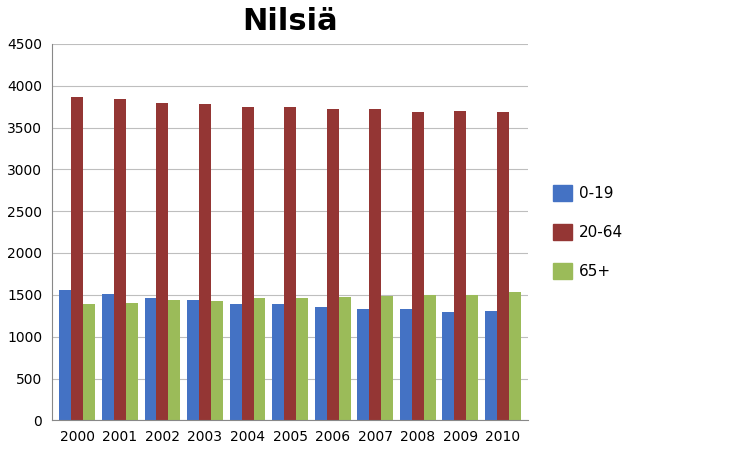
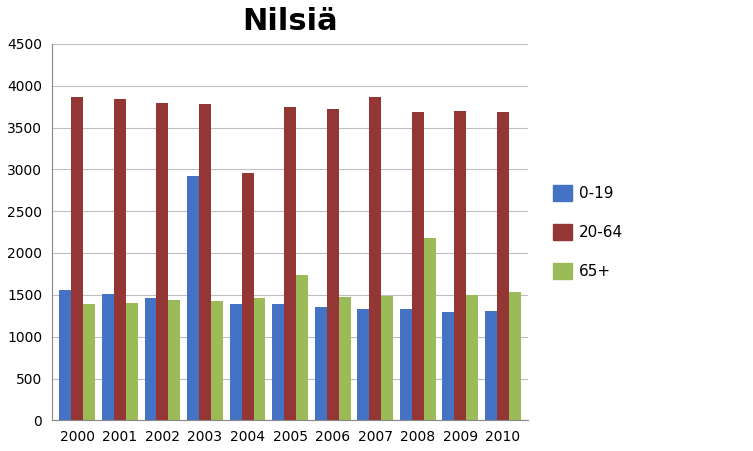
0-19/2003: 1440 -> 2920
20-64/2004: 3750 -> 2960
65+/2005: 1460 -> 1740
20-64/2007: 3720 -> 3860
65+/2008: 1500 -> 2180
